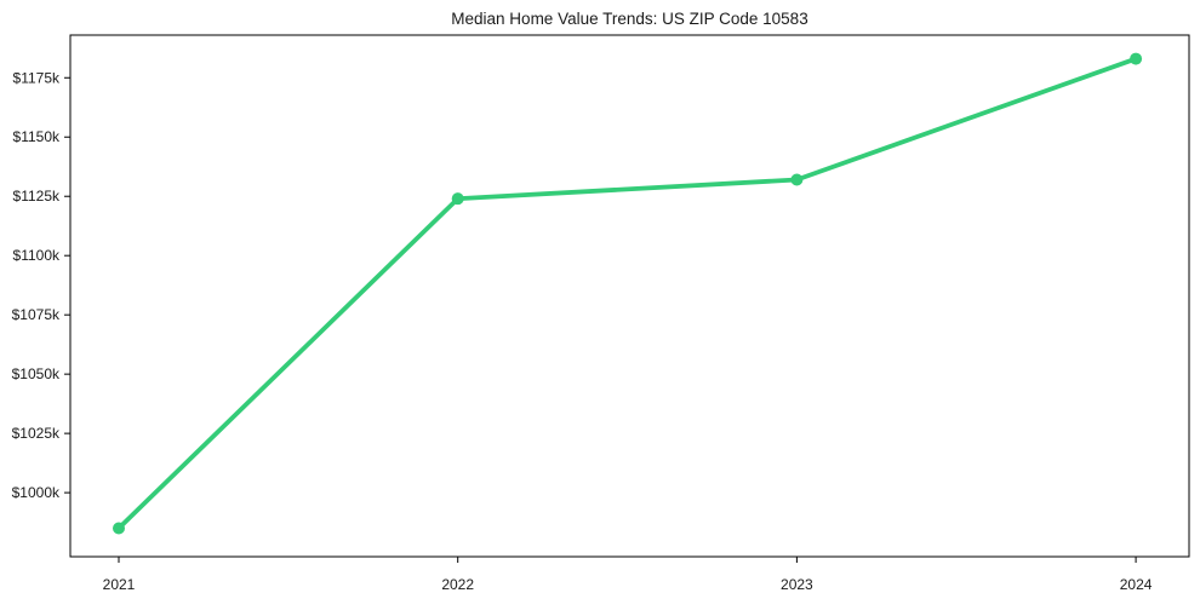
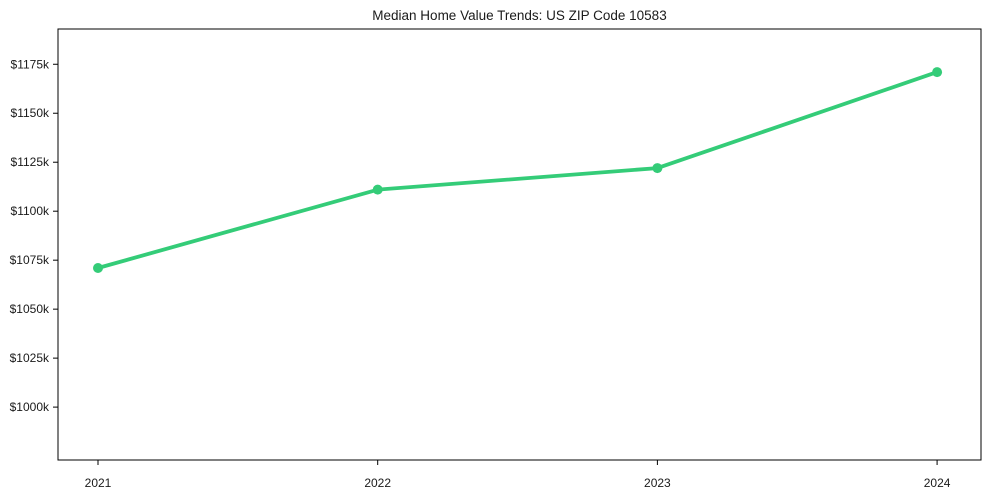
2021: $985k -> $1071k
2022: $1124k -> $1111k
2023: $1132k -> $1122k
2024: $1183k -> $1171k
